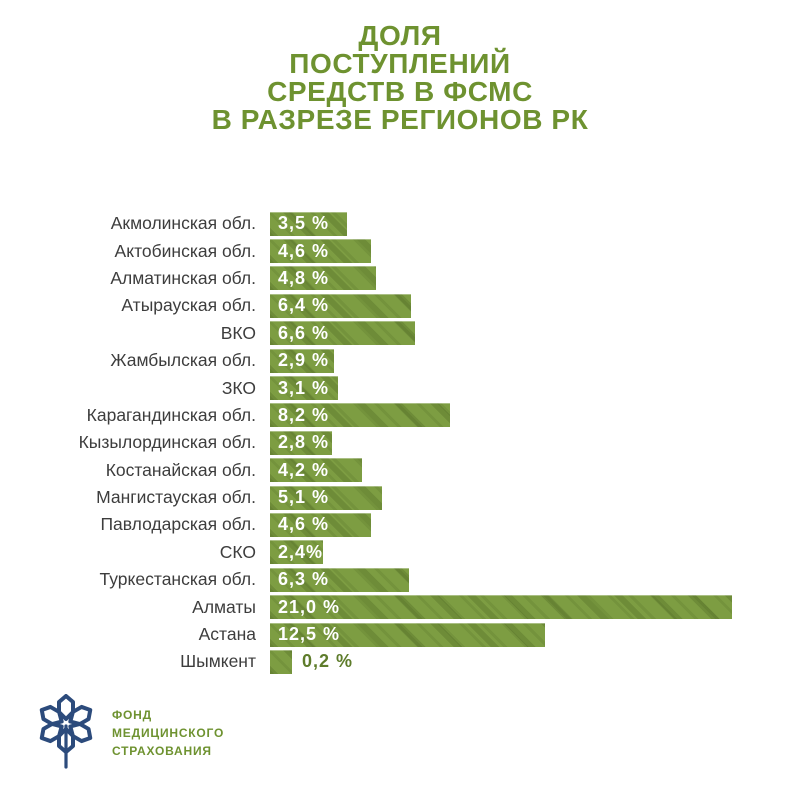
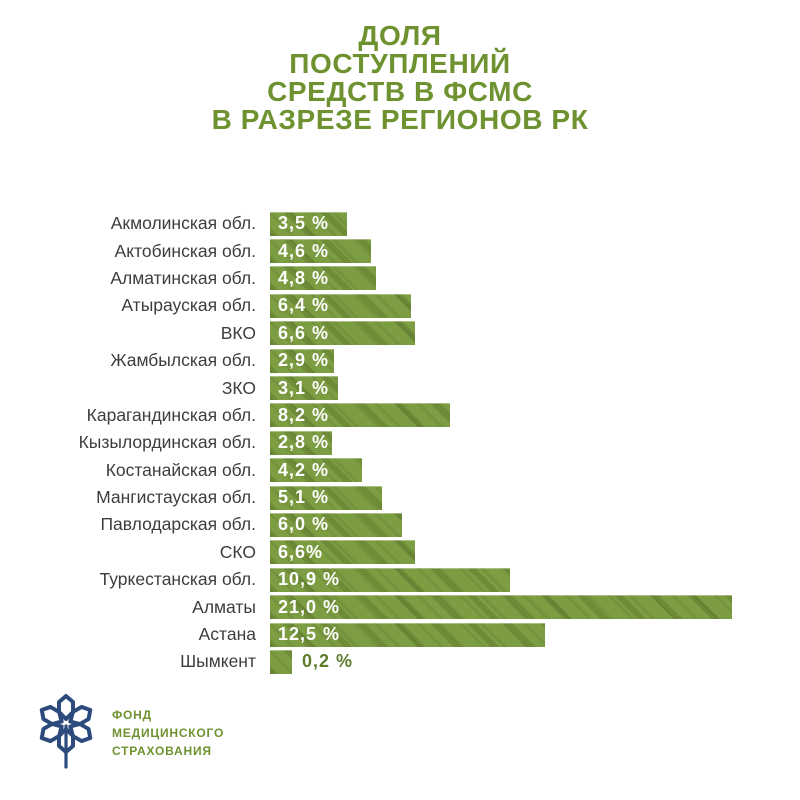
Павлодарская обл.: 4,6 -> 6,0
СКО: 2,4% -> 6,6%
Туркестанская обл.: 6,3 -> 10,9
